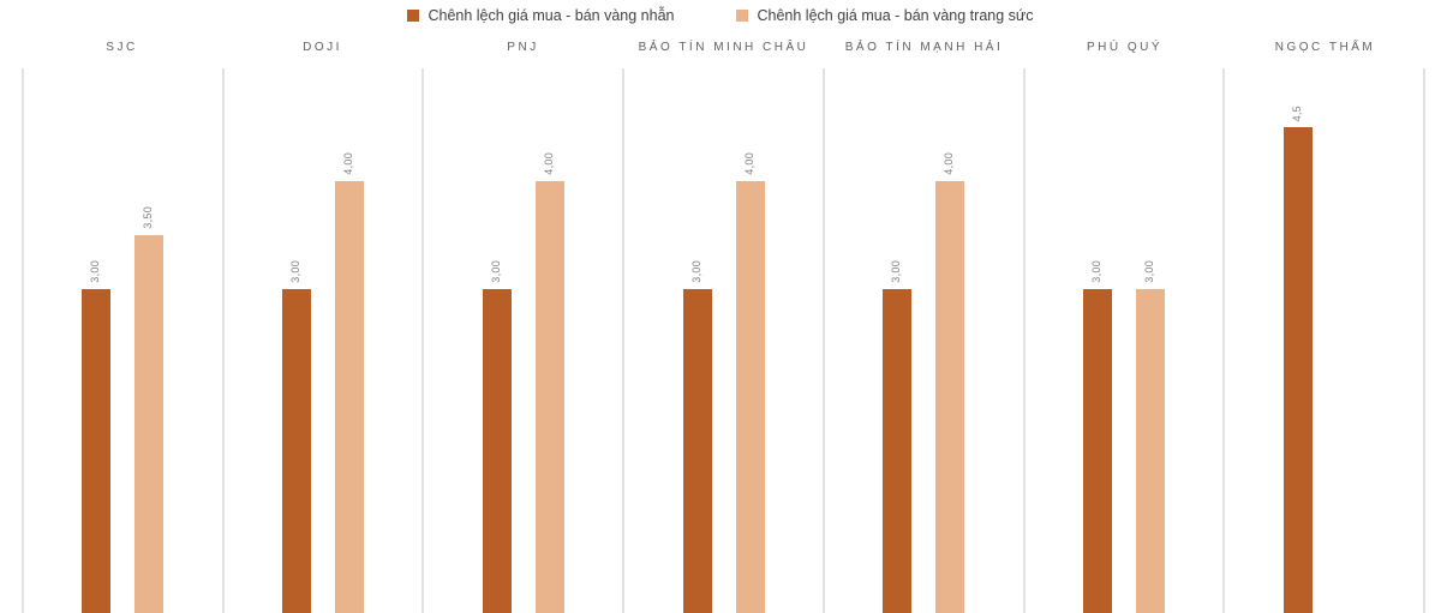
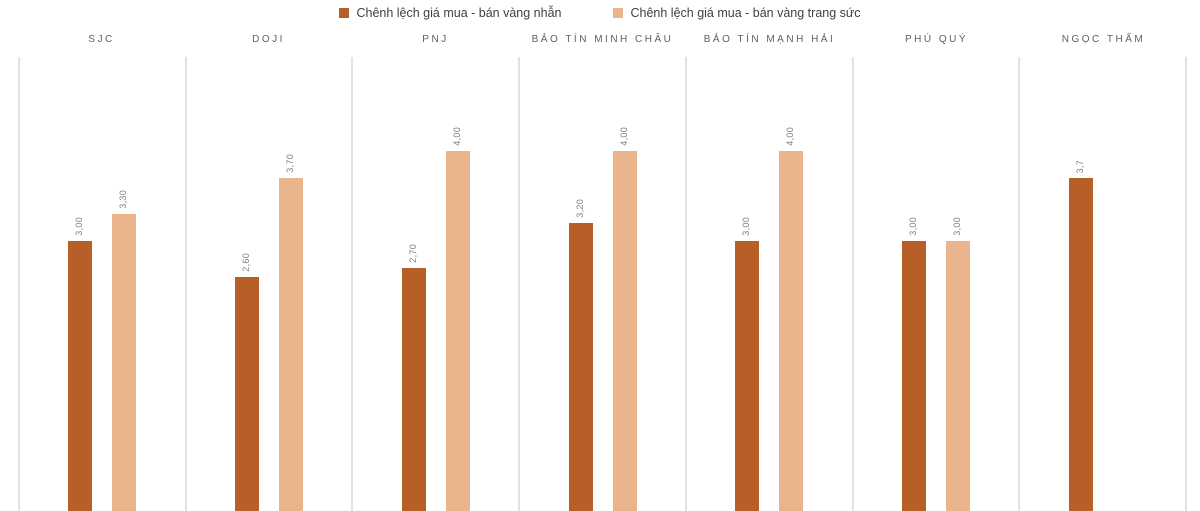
Chênh lệch giá mua - bán vàng trang sức/SJC: 3,50 -> 3,30
Chênh lệch giá mua - bán vàng nhẫn/DOJI: 3,00 -> 2,60
Chênh lệch giá mua - bán vàng trang sức/DOJI: 4,00 -> 3,70
Chênh lệch giá mua - bán vàng nhẫn/PNJ: 3,00 -> 2,70
Chênh lệch giá mua - bán vàng nhẫn/BẢO TÍN MINH CHÂU: 3,00 -> 3,20
Chênh lệch giá mua - bán vàng nhẫn/NGỌC THẨM: 4,5 -> 3,7
